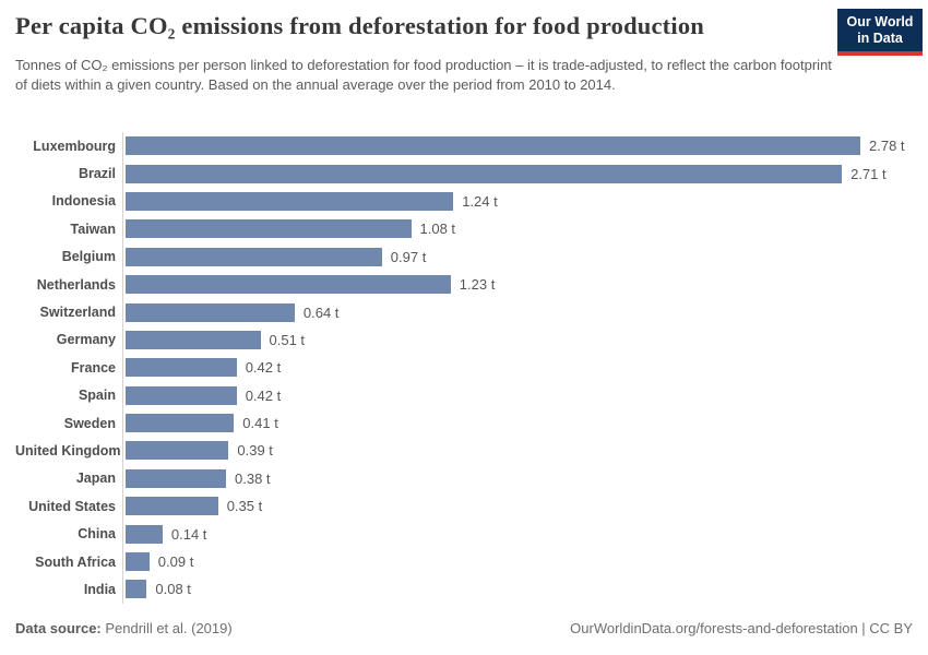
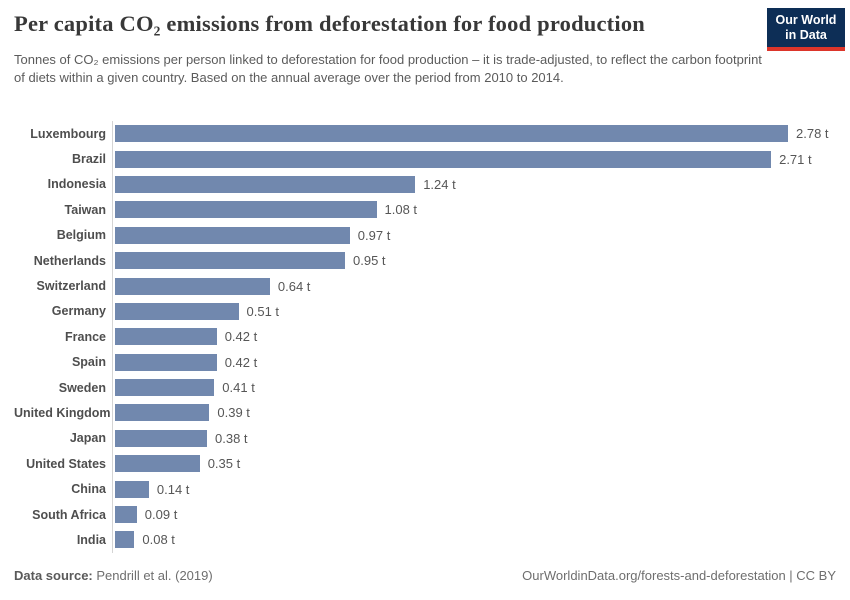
Netherlands: 1.23 -> 0.95
